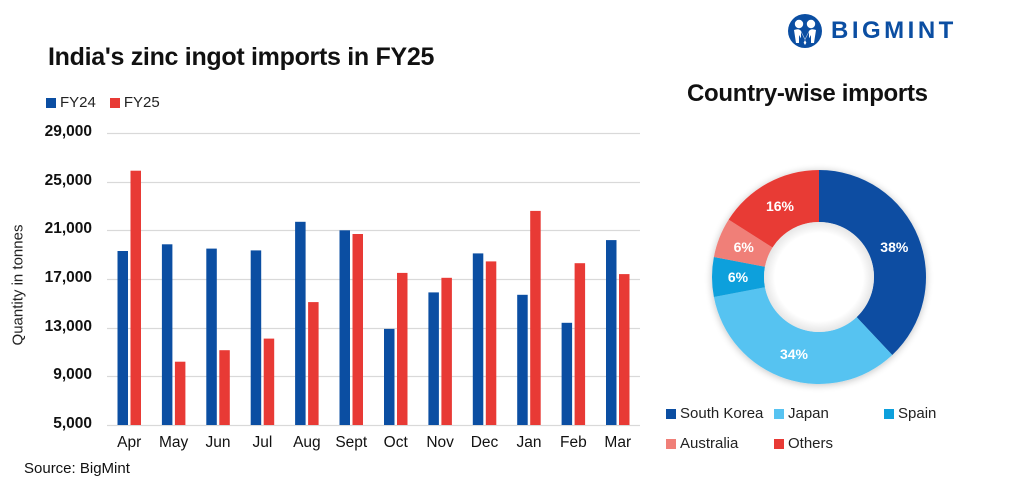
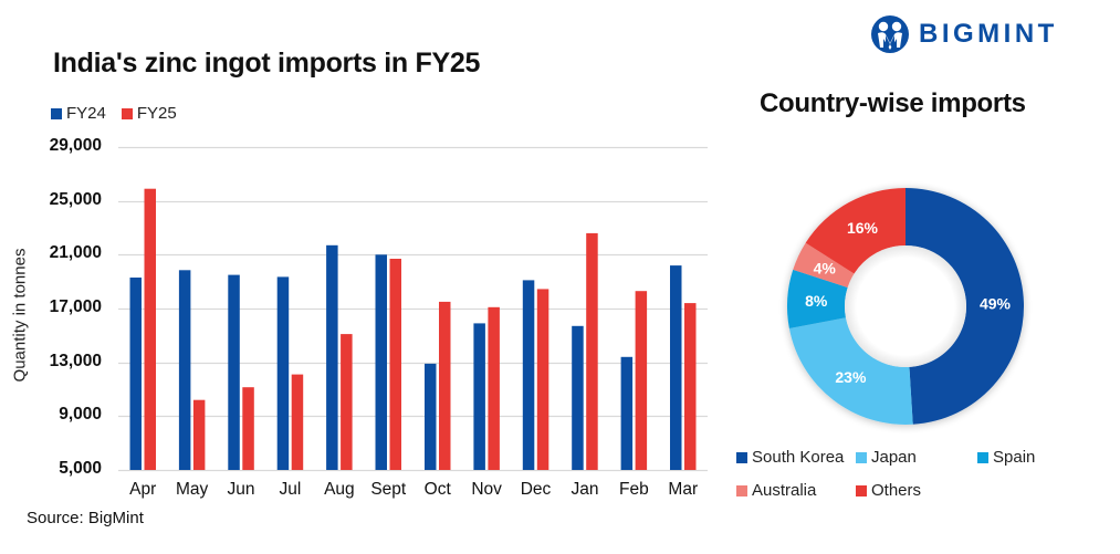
Country-wise imports/South Korea: 38% -> 49%
Country-wise imports/Japan: 34% -> 23%
Country-wise imports/Spain: 6% -> 8%
Country-wise imports/Australia: 6% -> 4%
